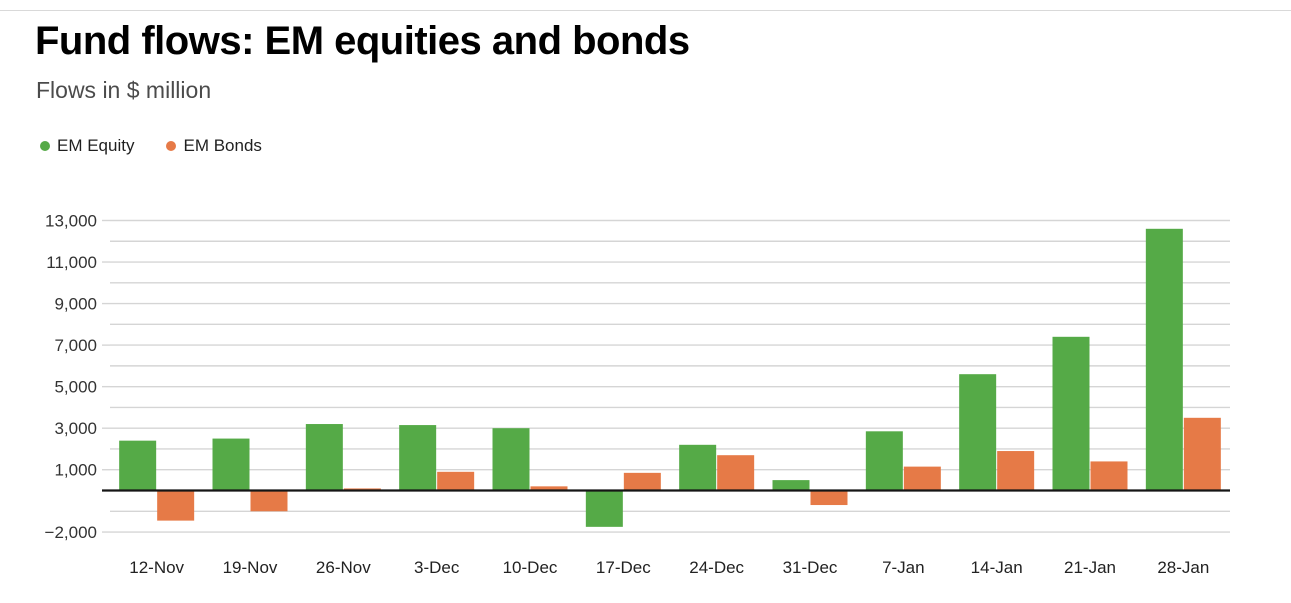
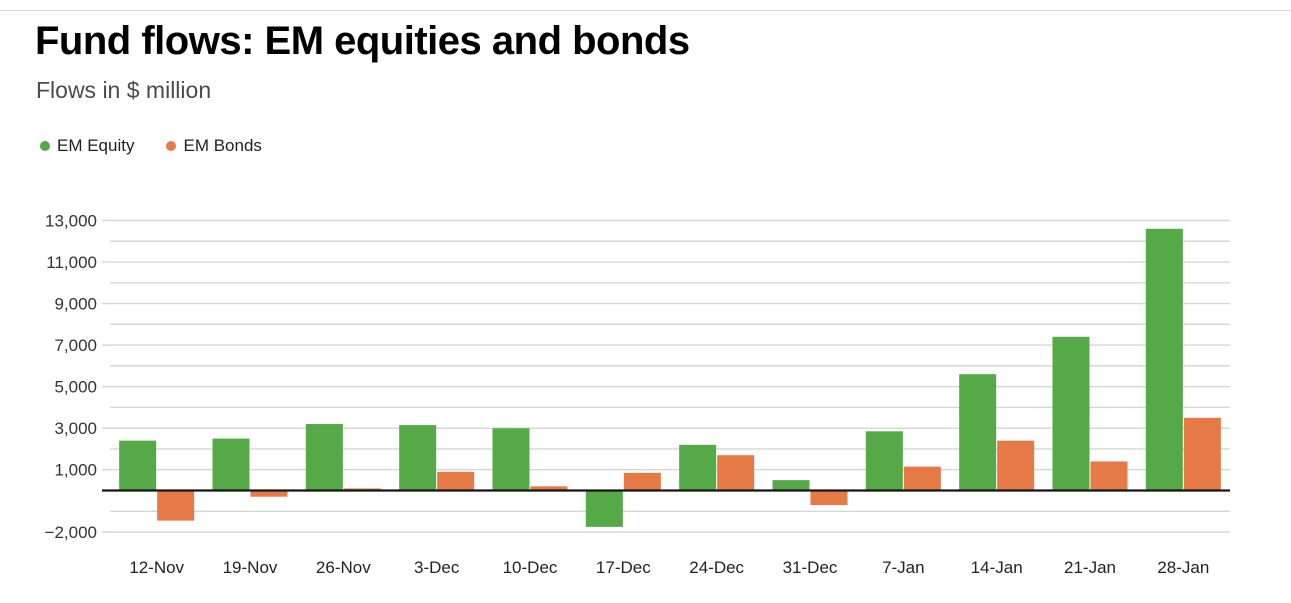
EM Bonds/19-Nov: -1000 -> -300
EM Bonds/14-Jan: 1900 -> 2400
